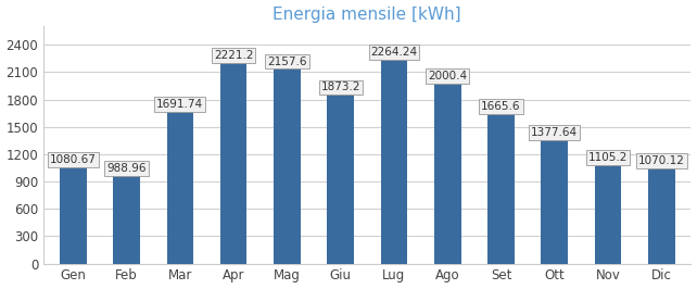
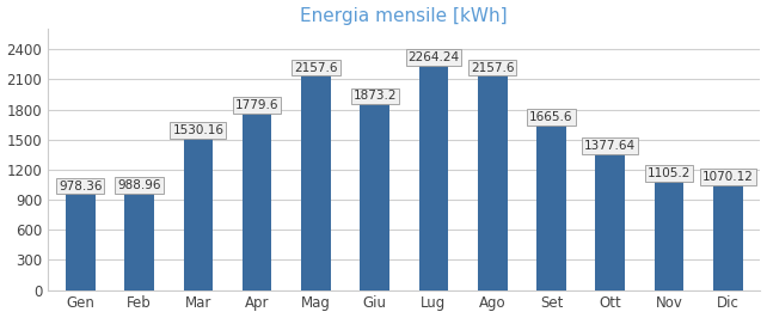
Gen: 1080.67 -> 978.36
Mar: 1691.74 -> 1530.16
Apr: 2221.2 -> 1779.6
Ago: 2000.4 -> 2157.6
